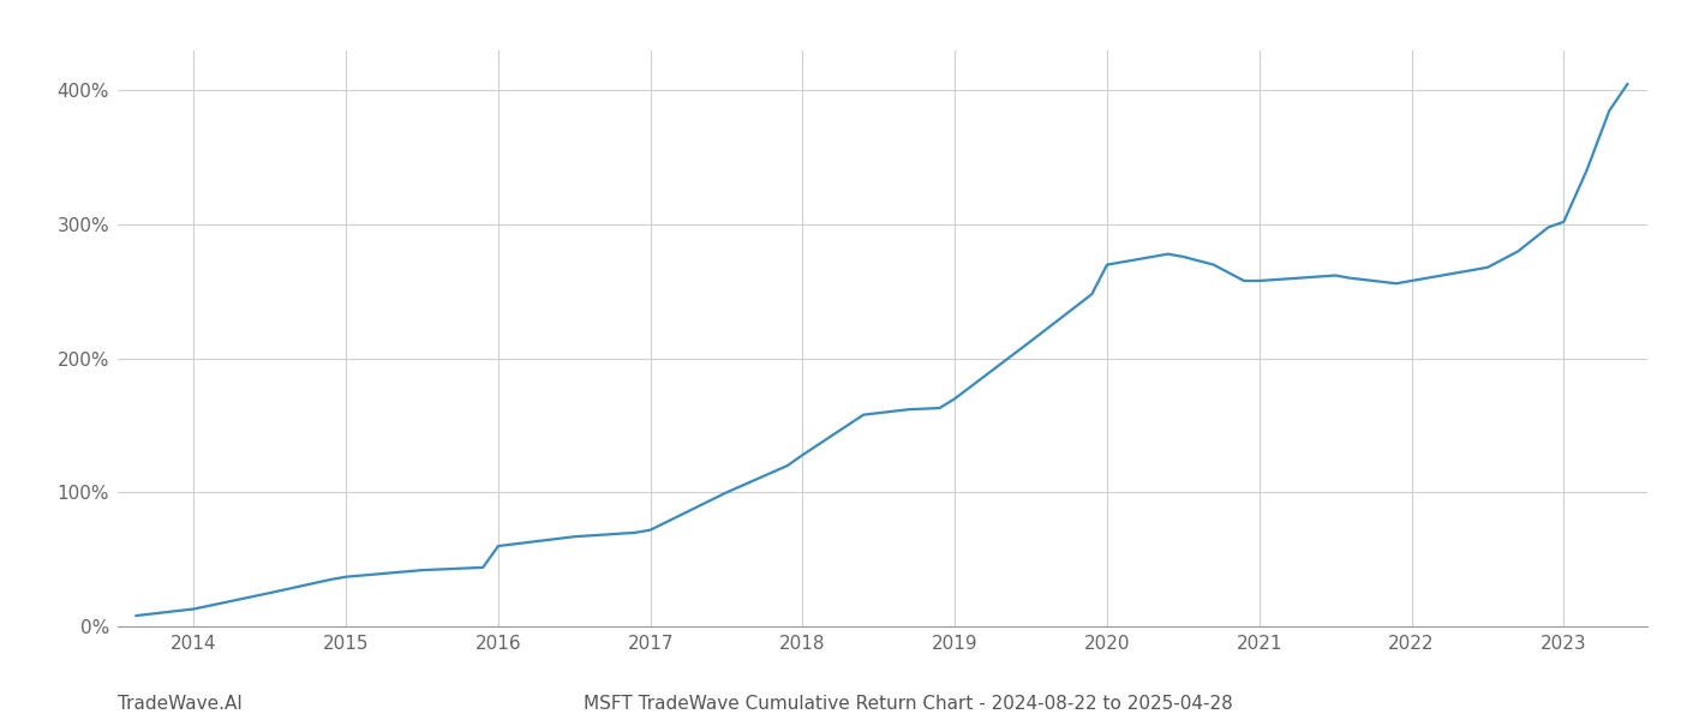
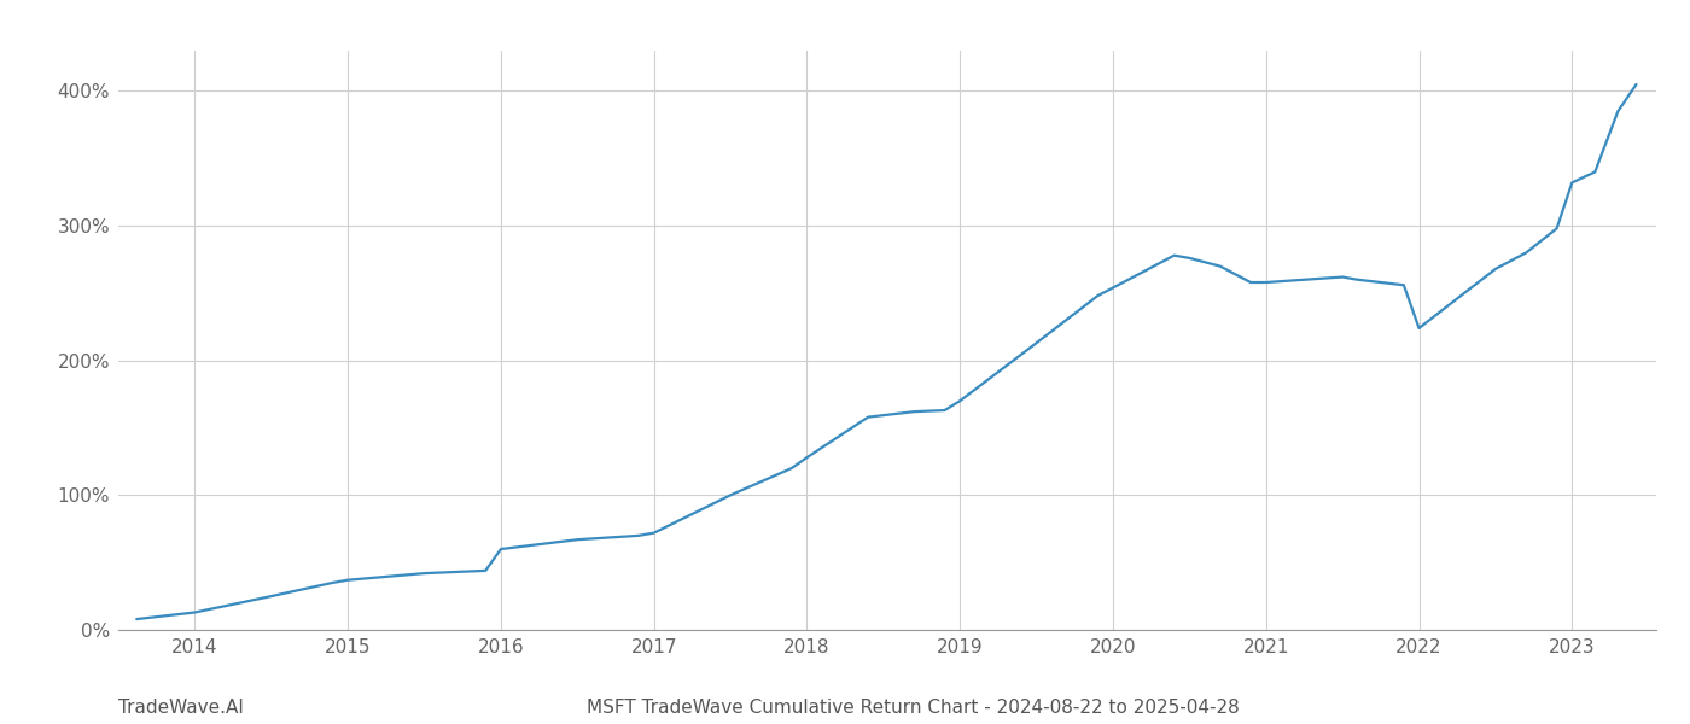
2020: 270% -> 254%
2022: 258% -> 224%
2023: 302% -> 332%
